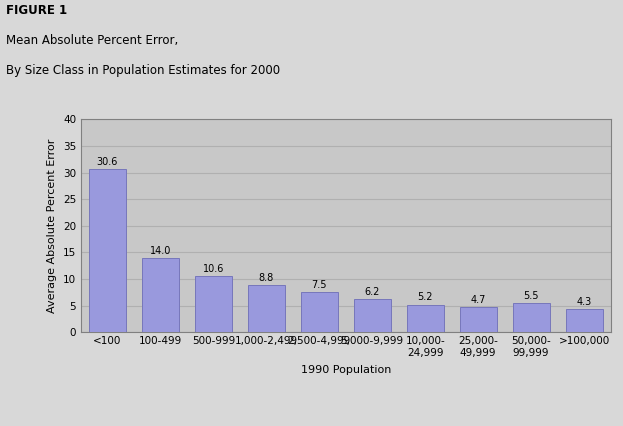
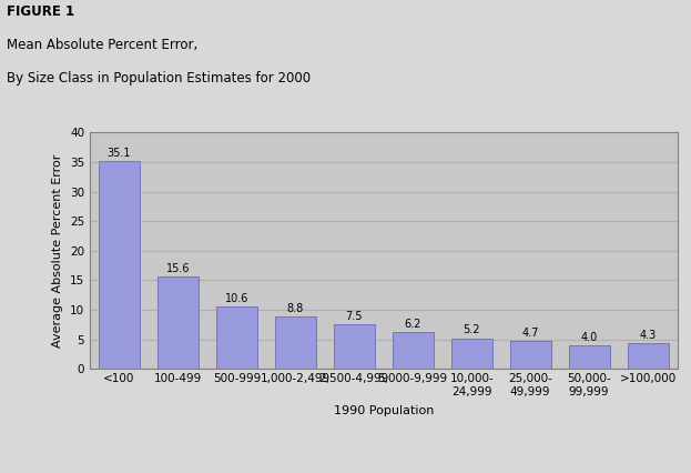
<100: 30.6 -> 35.1
100-499: 14.0 -> 15.6
50,000- 99,999: 5.5 -> 4.0
